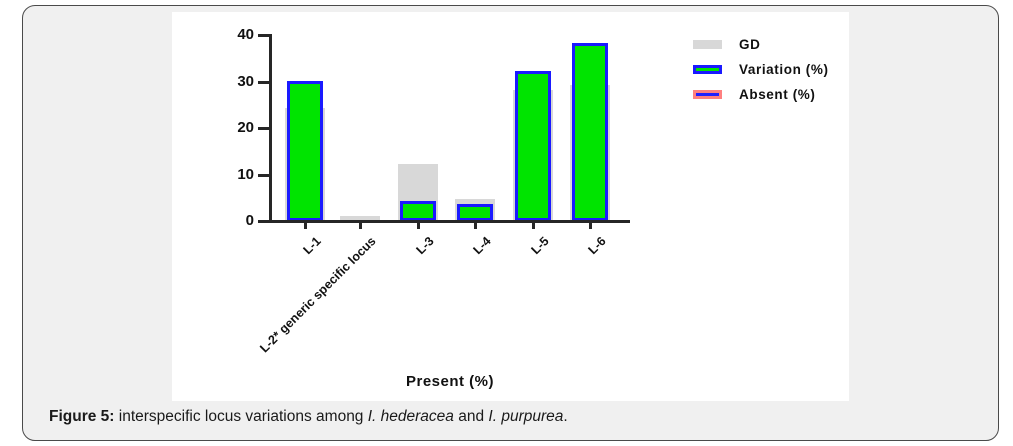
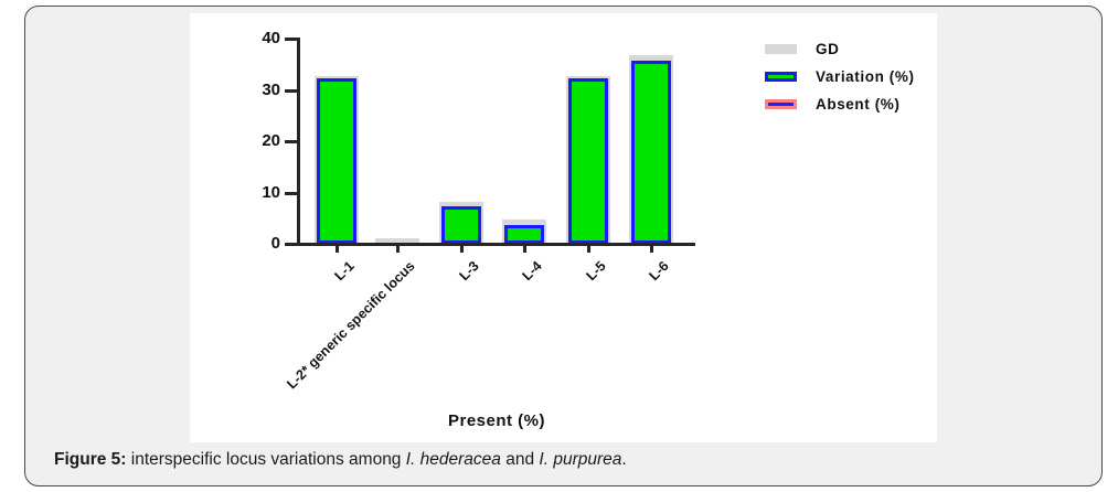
GD/L-1: 24 -> 32
Variation (%)/L-1: 30 -> 32
GD/L-3: 12 -> 8
Variation (%)/L-3: 4 -> 7
GD/L-5: 28 -> 32
GD/L-6: 29 -> 36
Variation (%)/L-6: 38 -> 36
